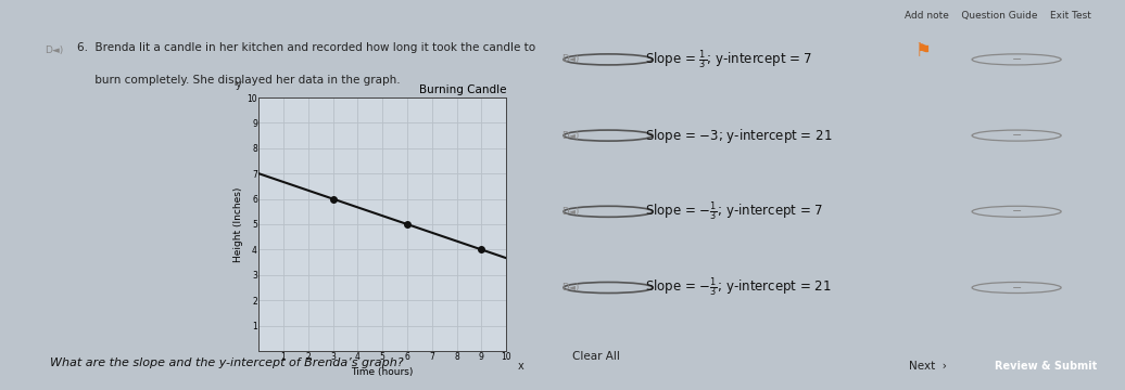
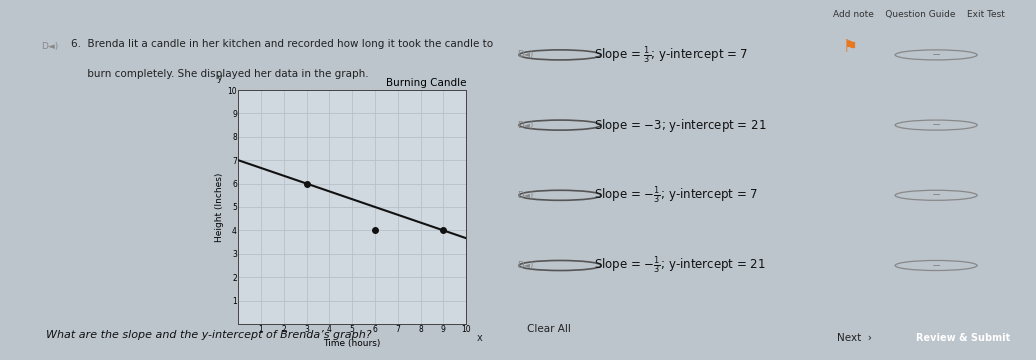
6: 5 -> 4
